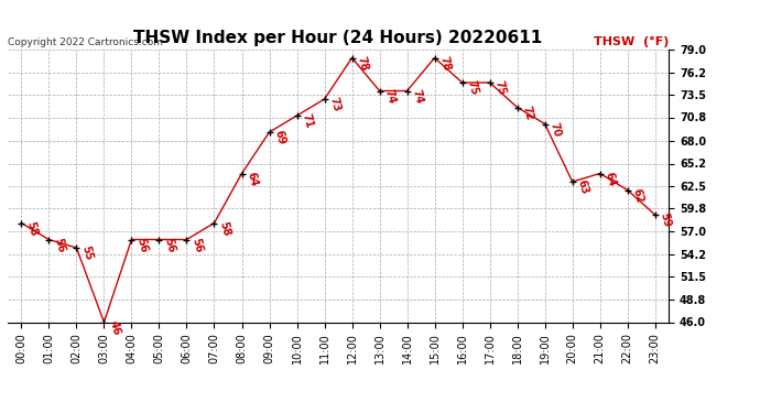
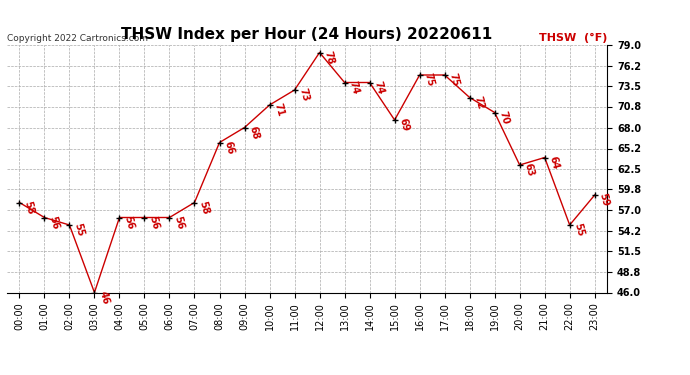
08:00: 64 -> 66
09:00: 69 -> 68
15:00: 78 -> 69
22:00: 62 -> 55
